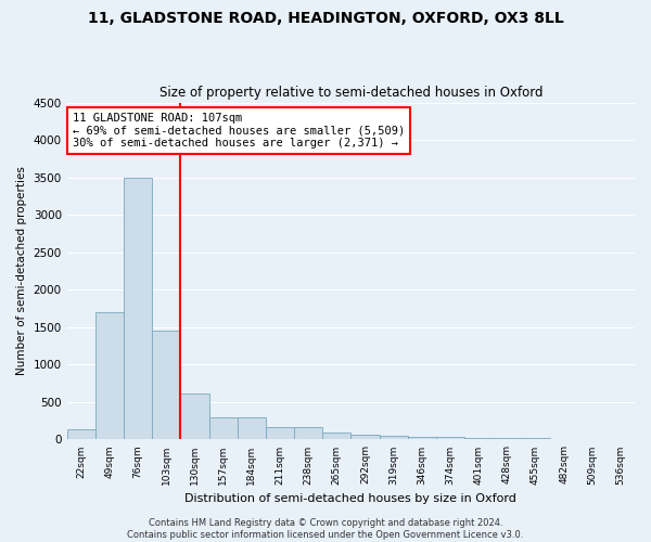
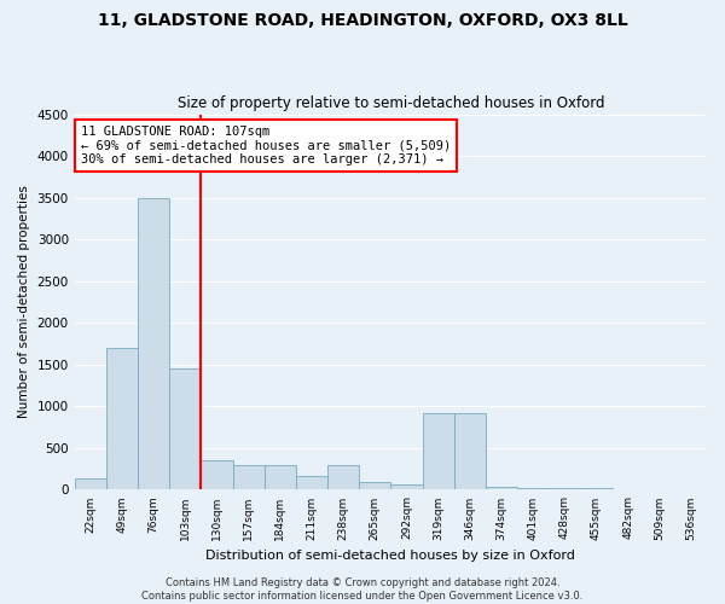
130sqm: 610 -> 360
238sqm: 160 -> 300
319sqm: 60 -> 920
346sqm: 40 -> 920
